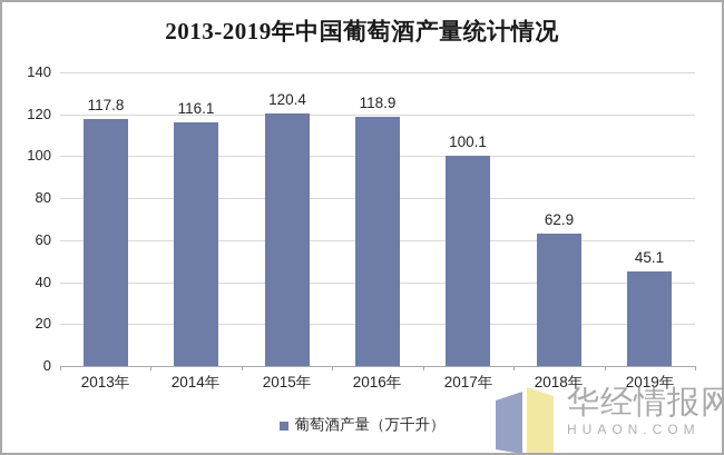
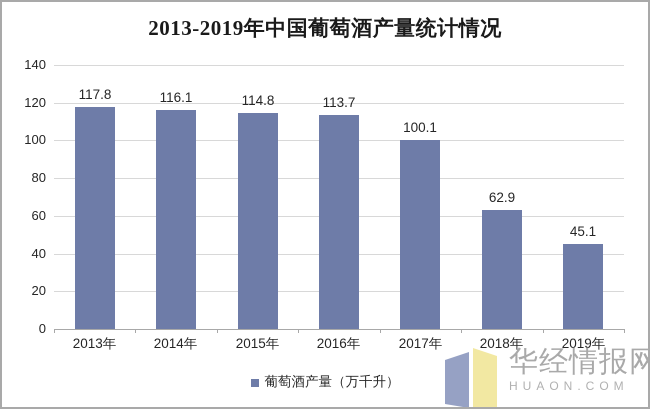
2015年: 120.4 -> 114.8
2016年: 118.9 -> 113.7
